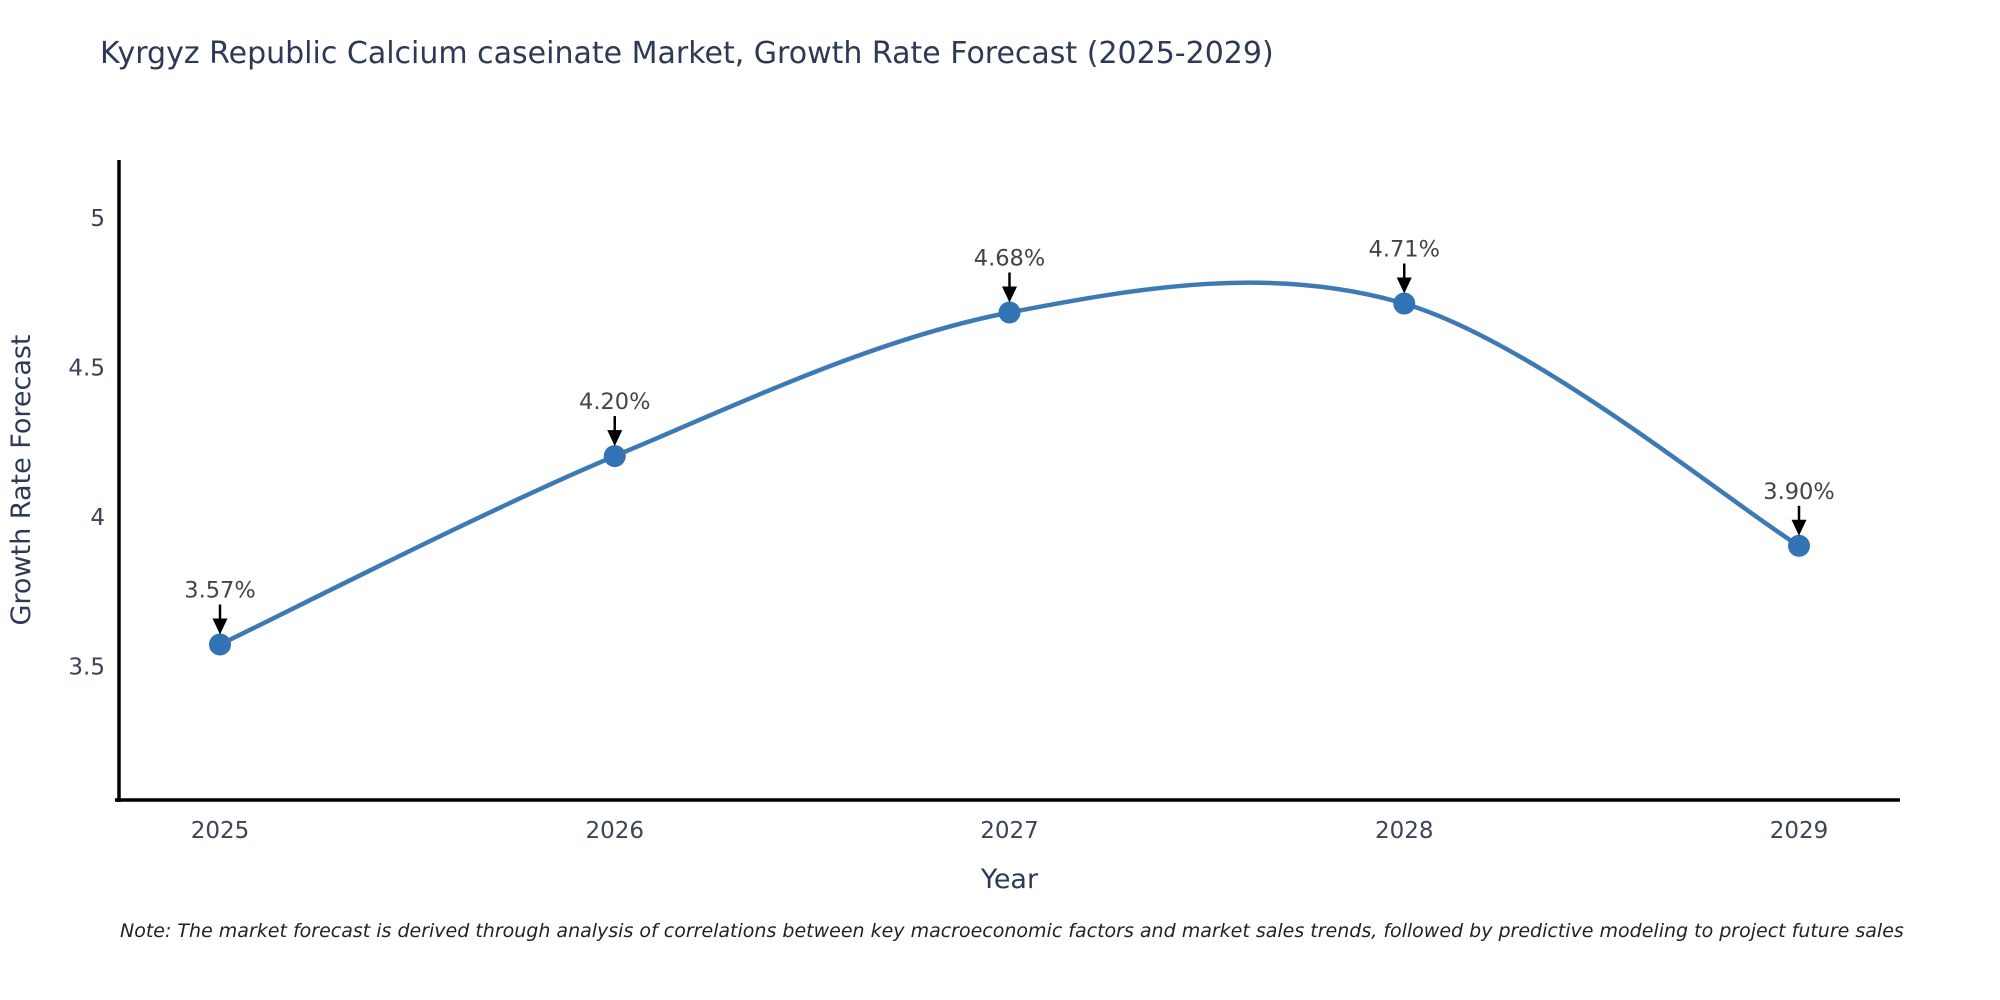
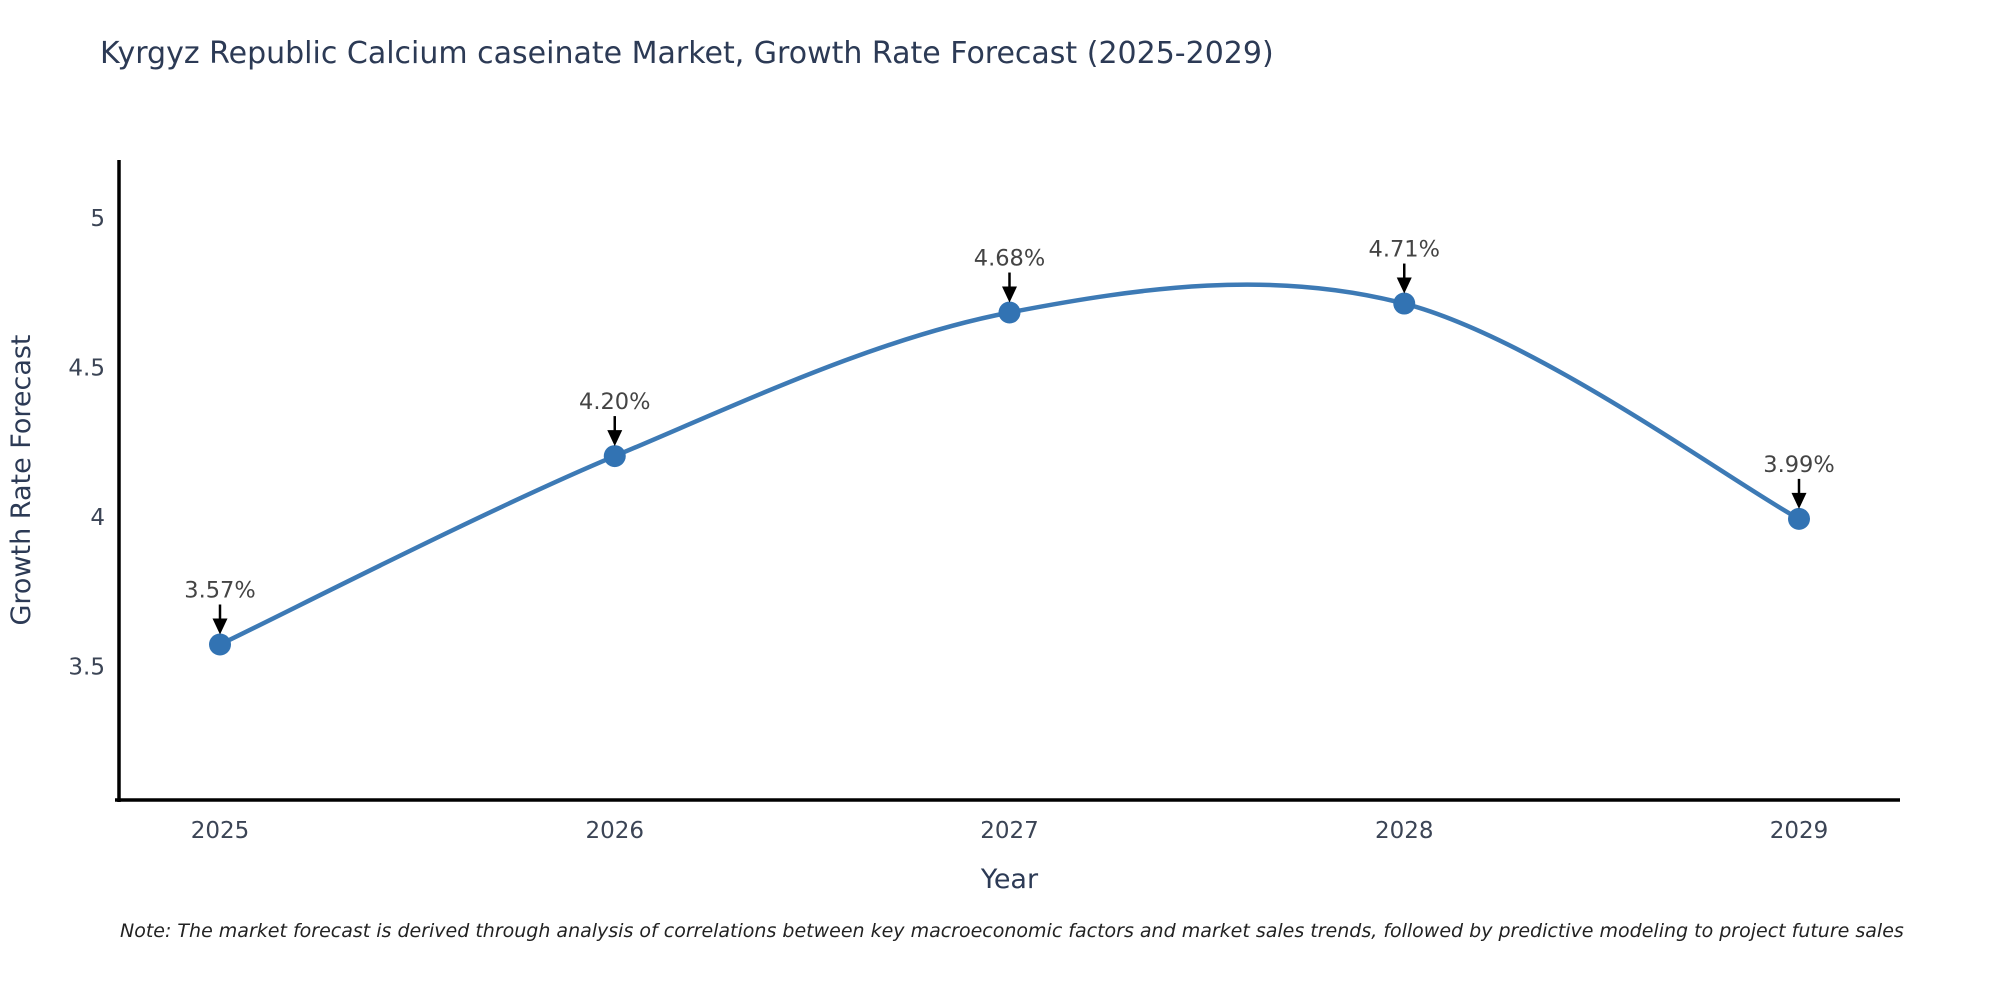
2029: 3.90% -> 3.99%
